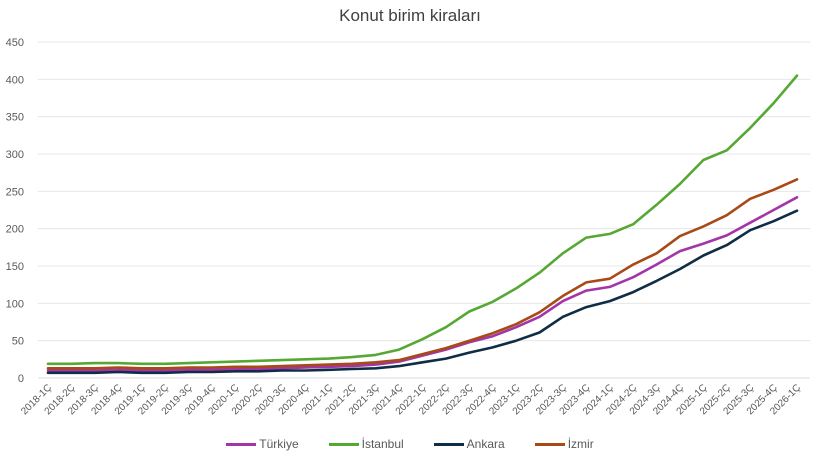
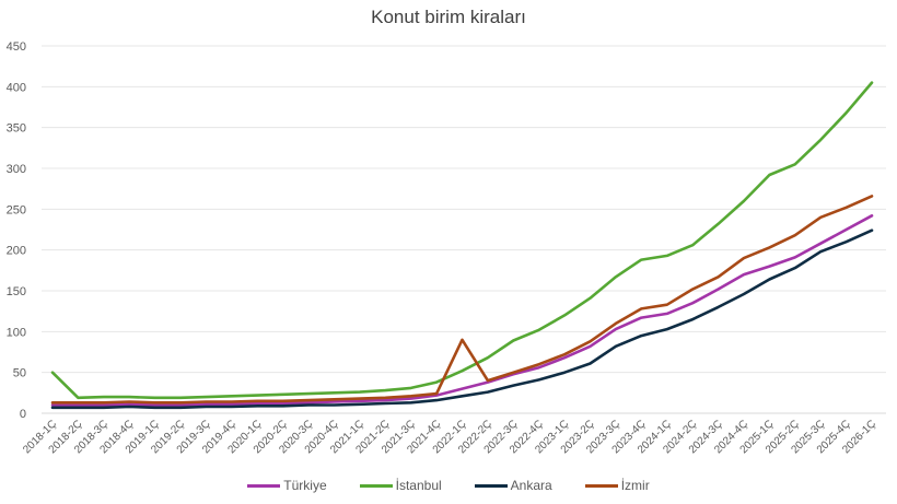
İstanbul/2018-1Ç: 20 -> 50
İzmir/2022-1Ç: 30 -> 90
